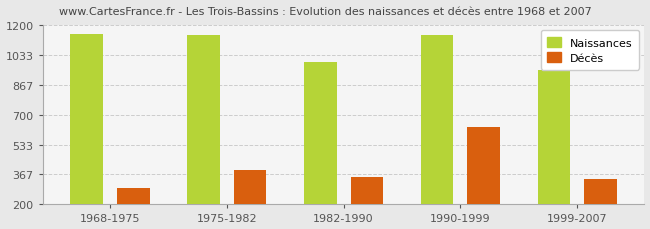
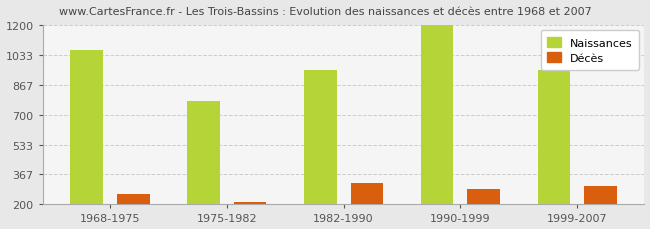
Naissances/1968-1975: 1150 -> 1060
Décès/1968-1975: 290 -> 260
Naissances/1975-1982: 1140 -> 780
Décès/1975-1982: 390 -> 210
Naissances/1982-1990: 990 -> 950
Décès/1982-1990: 350 -> 320
Naissances/1990-1999: 1140 -> 1200
Décès/1990-1999: 630 -> 280
Décès/1999-2007: 340 -> 300
